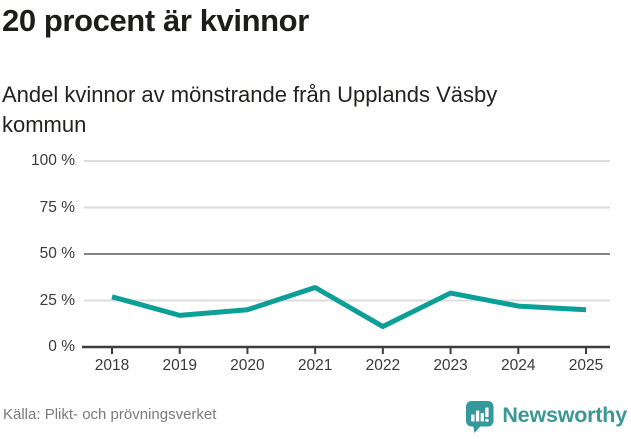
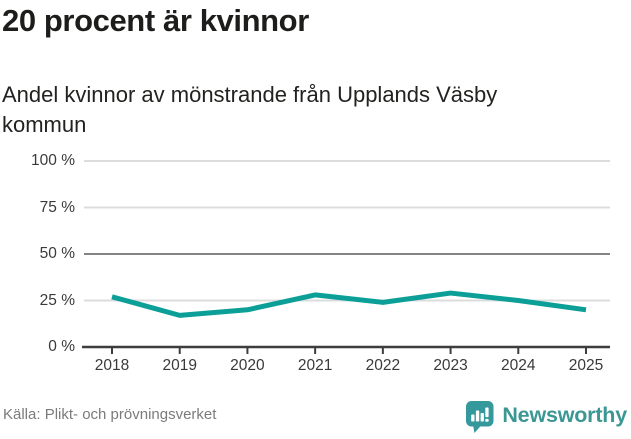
2021: 32% -> 28%
2022: 11% -> 24%
2024: 22% -> 25%
